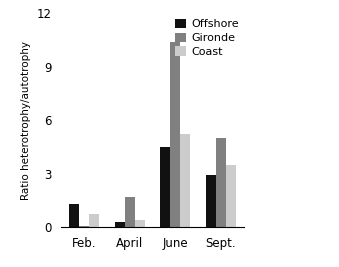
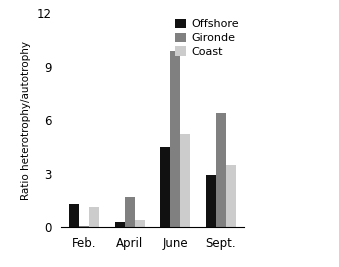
Coast/Feb.: 0.7 -> 1.1
Gironde/June: 10.4 -> 9.9
Gironde/Sept.: 5.0 -> 6.4
